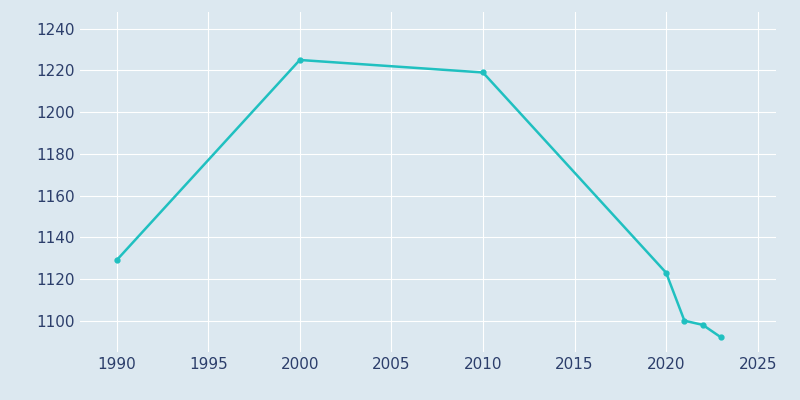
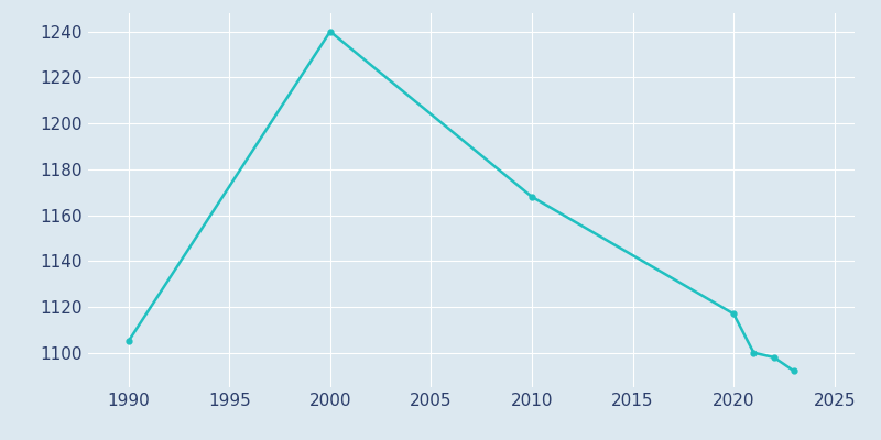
1990: 1129 -> 1105
2000: 1225 -> 1240
2010: 1219 -> 1168
2020: 1123 -> 1117
